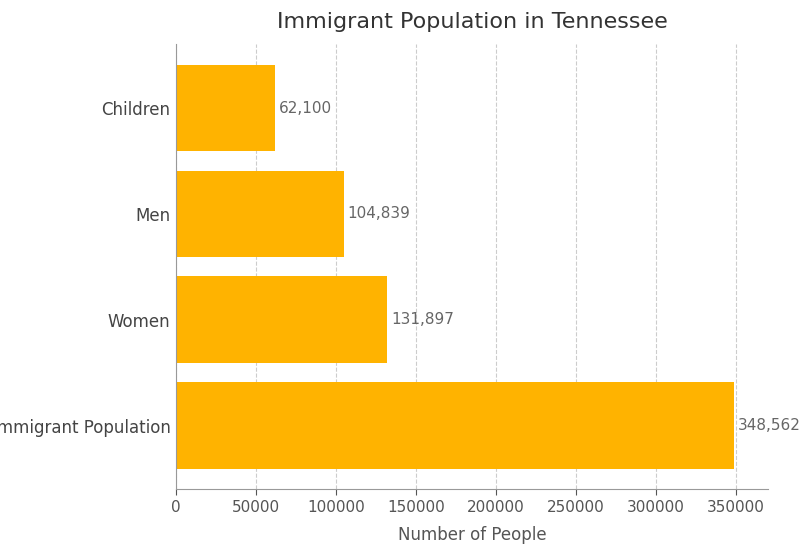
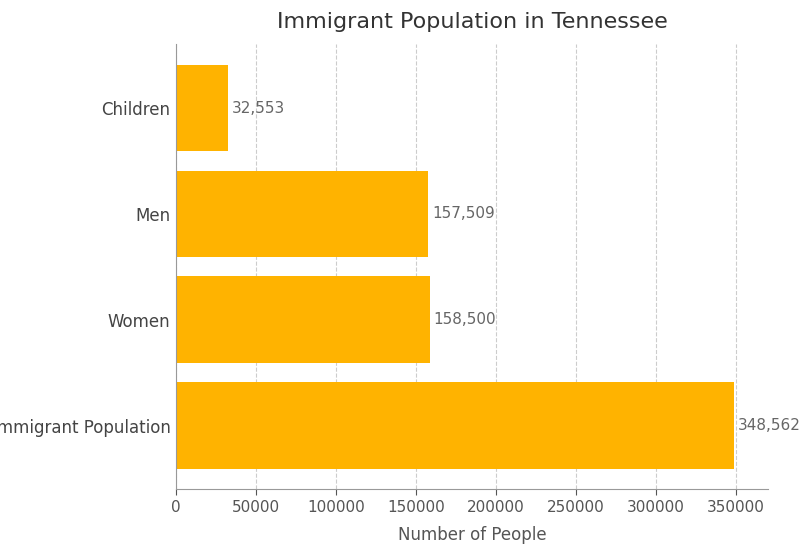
Children: 62,100 -> 32,553
Men: 104,839 -> 157,509
Women: 131,897 -> 158,500
